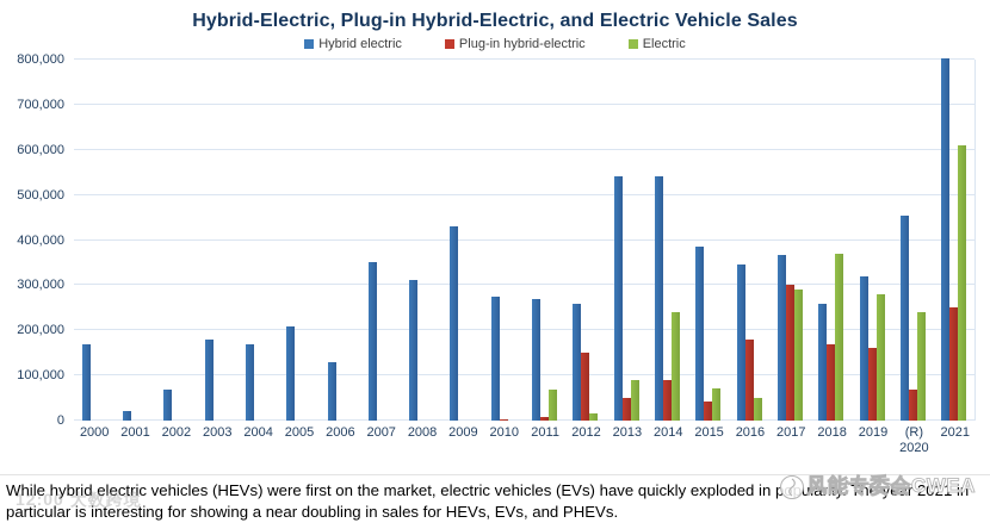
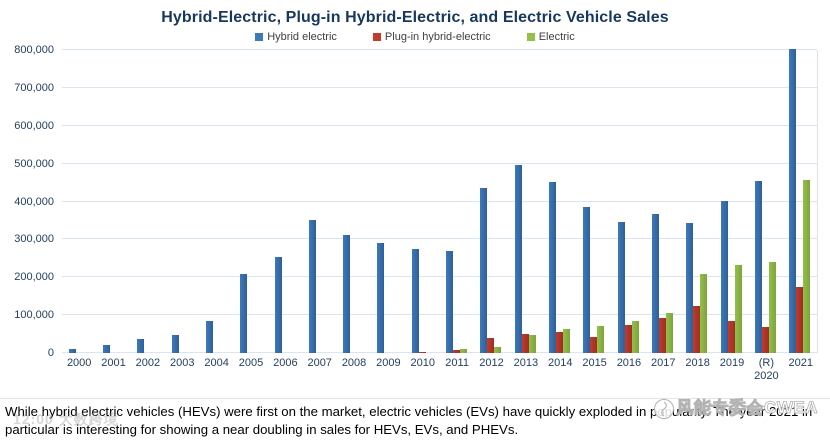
Hybrid electric/2000: 170000 -> 10000
Hybrid electric/2002: 70000 -> 40000
Hybrid electric/2003: 180000 -> 50000
Hybrid electric/2004: 170000 -> 80000
Hybrid electric/2006: 130000 -> 250000
Hybrid electric/2009: 430000 -> 290000
Electric/2011: 70000 -> 10000
Hybrid electric/2012: 260000 -> 430000
Plug-in hybrid-electric/2012: 150000 -> 40000
Hybrid electric/2013: 540000 -> 500000
Electric/2013: 90000 -> 50000
Hybrid electric/2014: 540000 -> 450000
Plug-in hybrid-electric/2014: 90000 -> 60000
Electric/2014: 240000 -> 60000
Plug-in hybrid-electric/2016: 180000 -> 70000
Electric/2016: 50000 -> 80000
Plug-in hybrid-electric/2017: 300000 -> 90000
Electric/2017: 290000 -> 100000
Hybrid electric/2018: 260000 -> 340000
Plug-in hybrid-electric/2018: 170000 -> 120000
Electric/2018: 370000 -> 210000
Hybrid electric/2019: 320000 -> 400000
Plug-in hybrid-electric/2019: 160000 -> 80000
Electric/2019: 280000 -> 230000
Plug-in hybrid-electric/2021: 250000 -> 170000
Electric/2021: 610000 -> 460000
